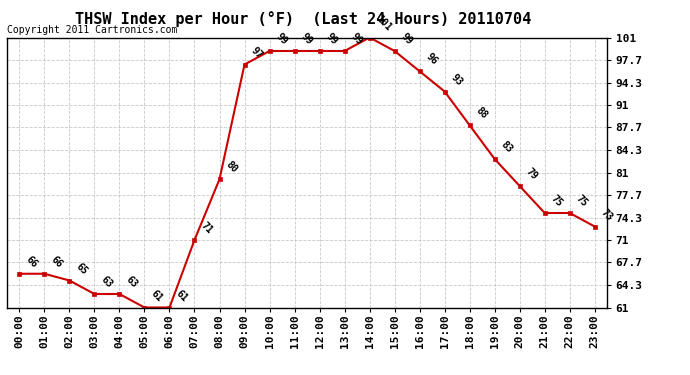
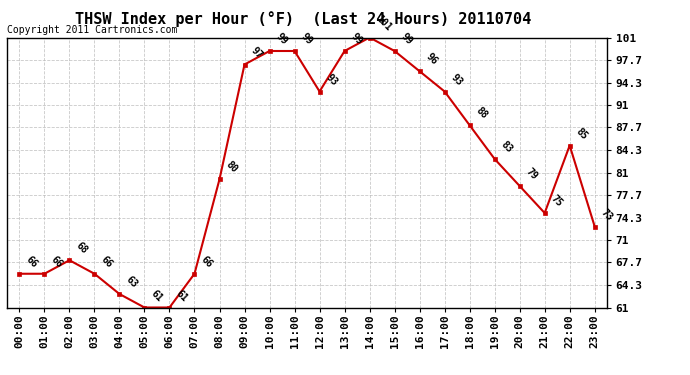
02:00: 65 -> 68
03:00: 63 -> 66
07:00: 71 -> 66
12:00: 99 -> 93
22:00: 75 -> 85
